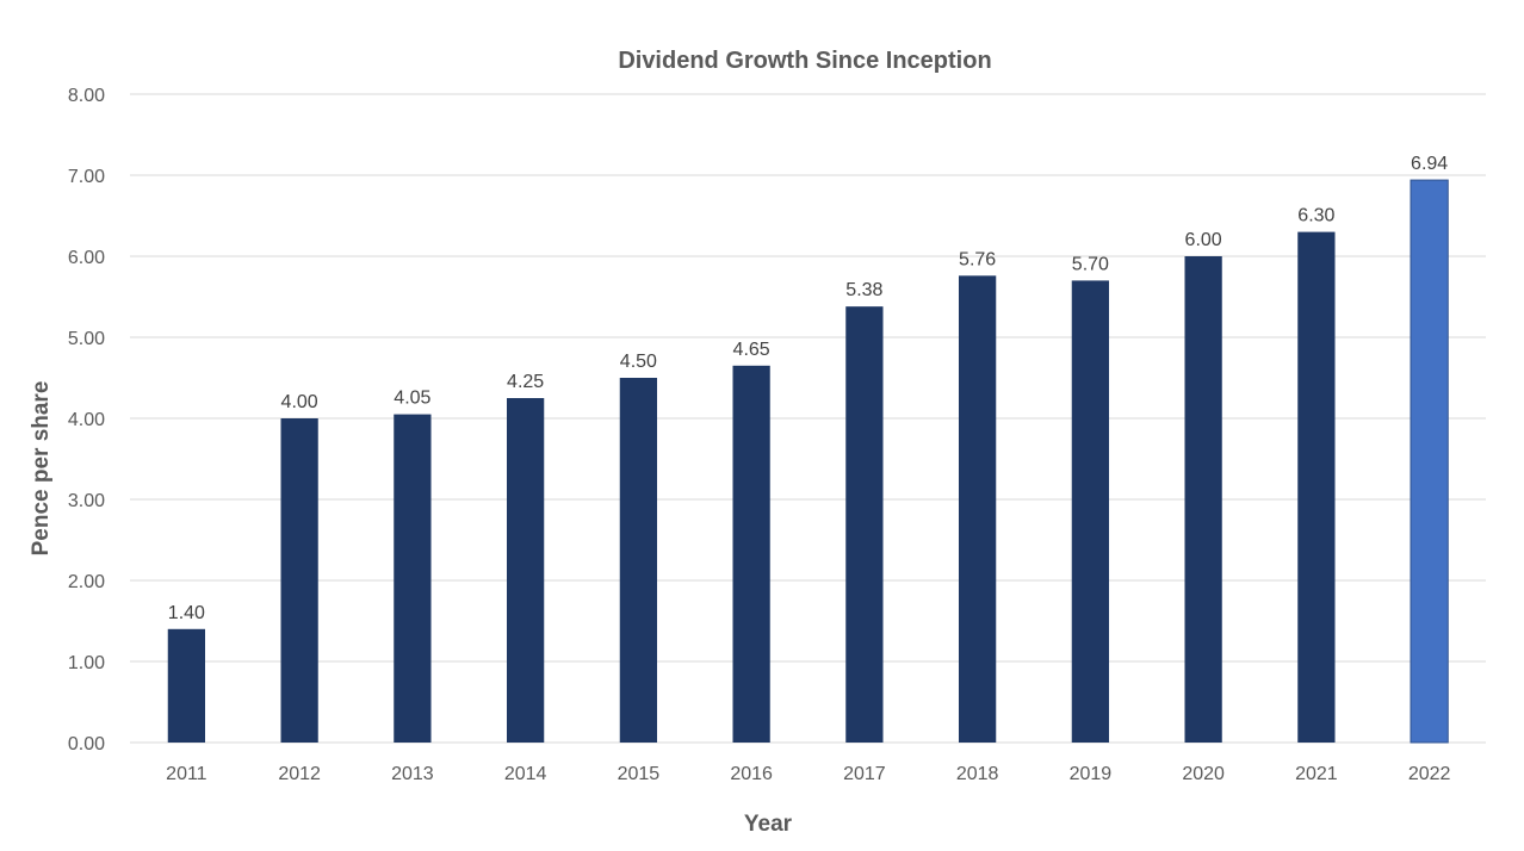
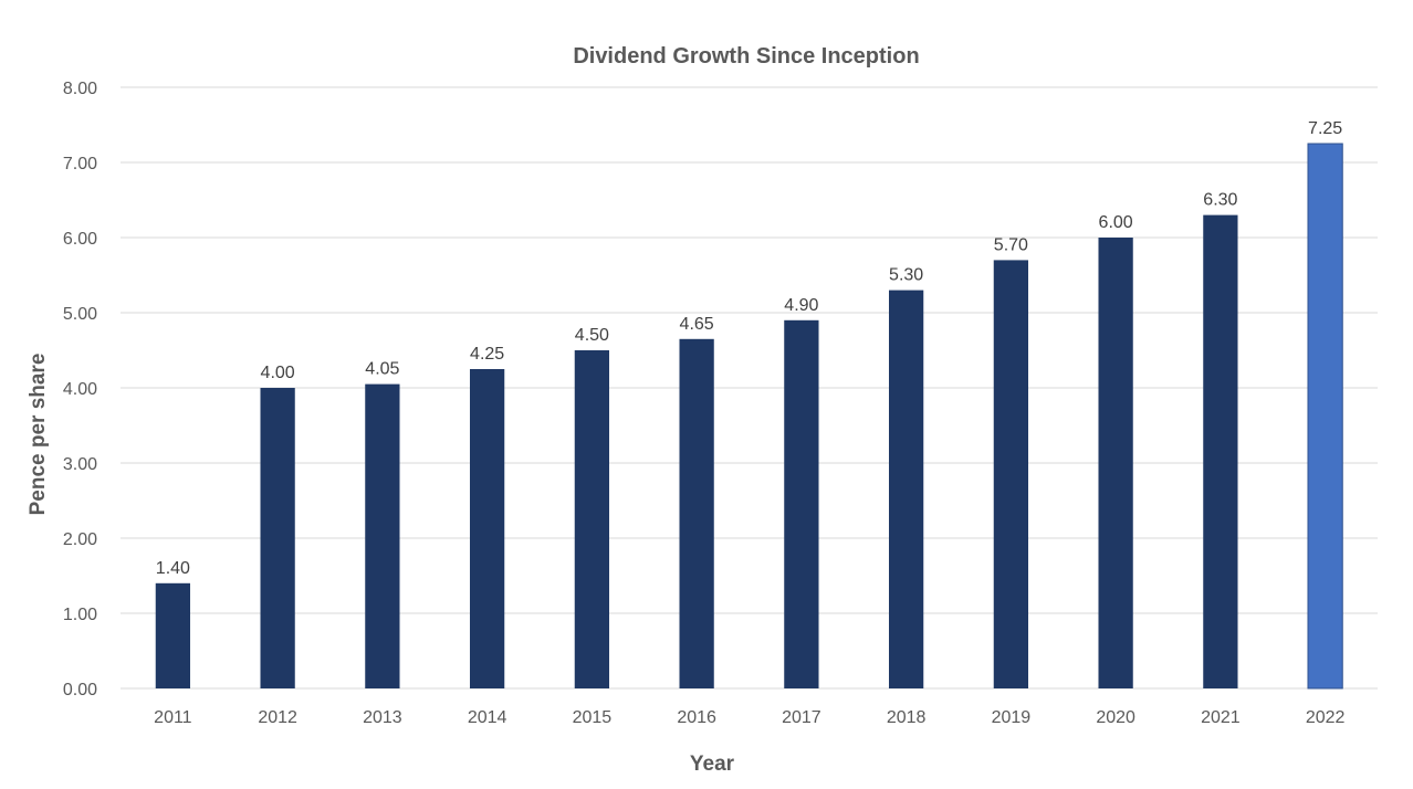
2017: 5.38 -> 4.90
2018: 5.76 -> 5.30
2022: 6.94 -> 7.25
